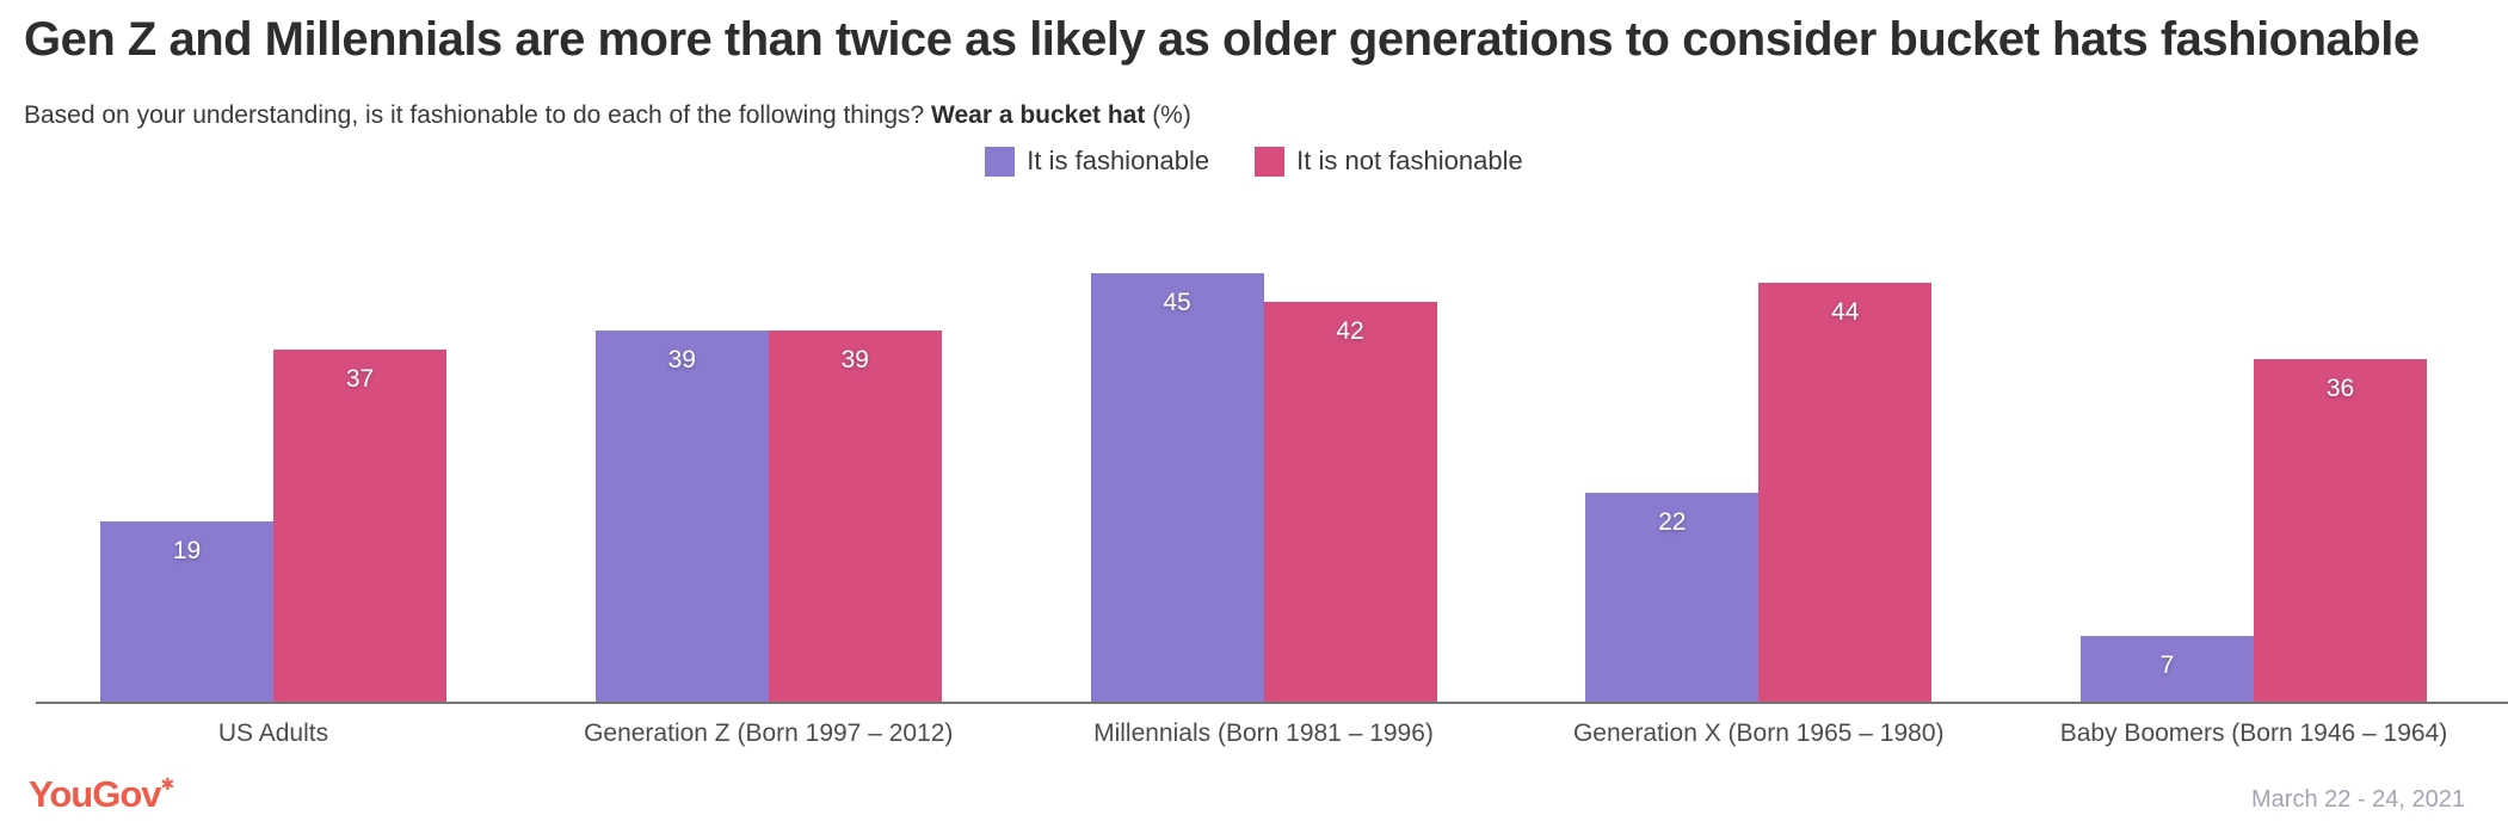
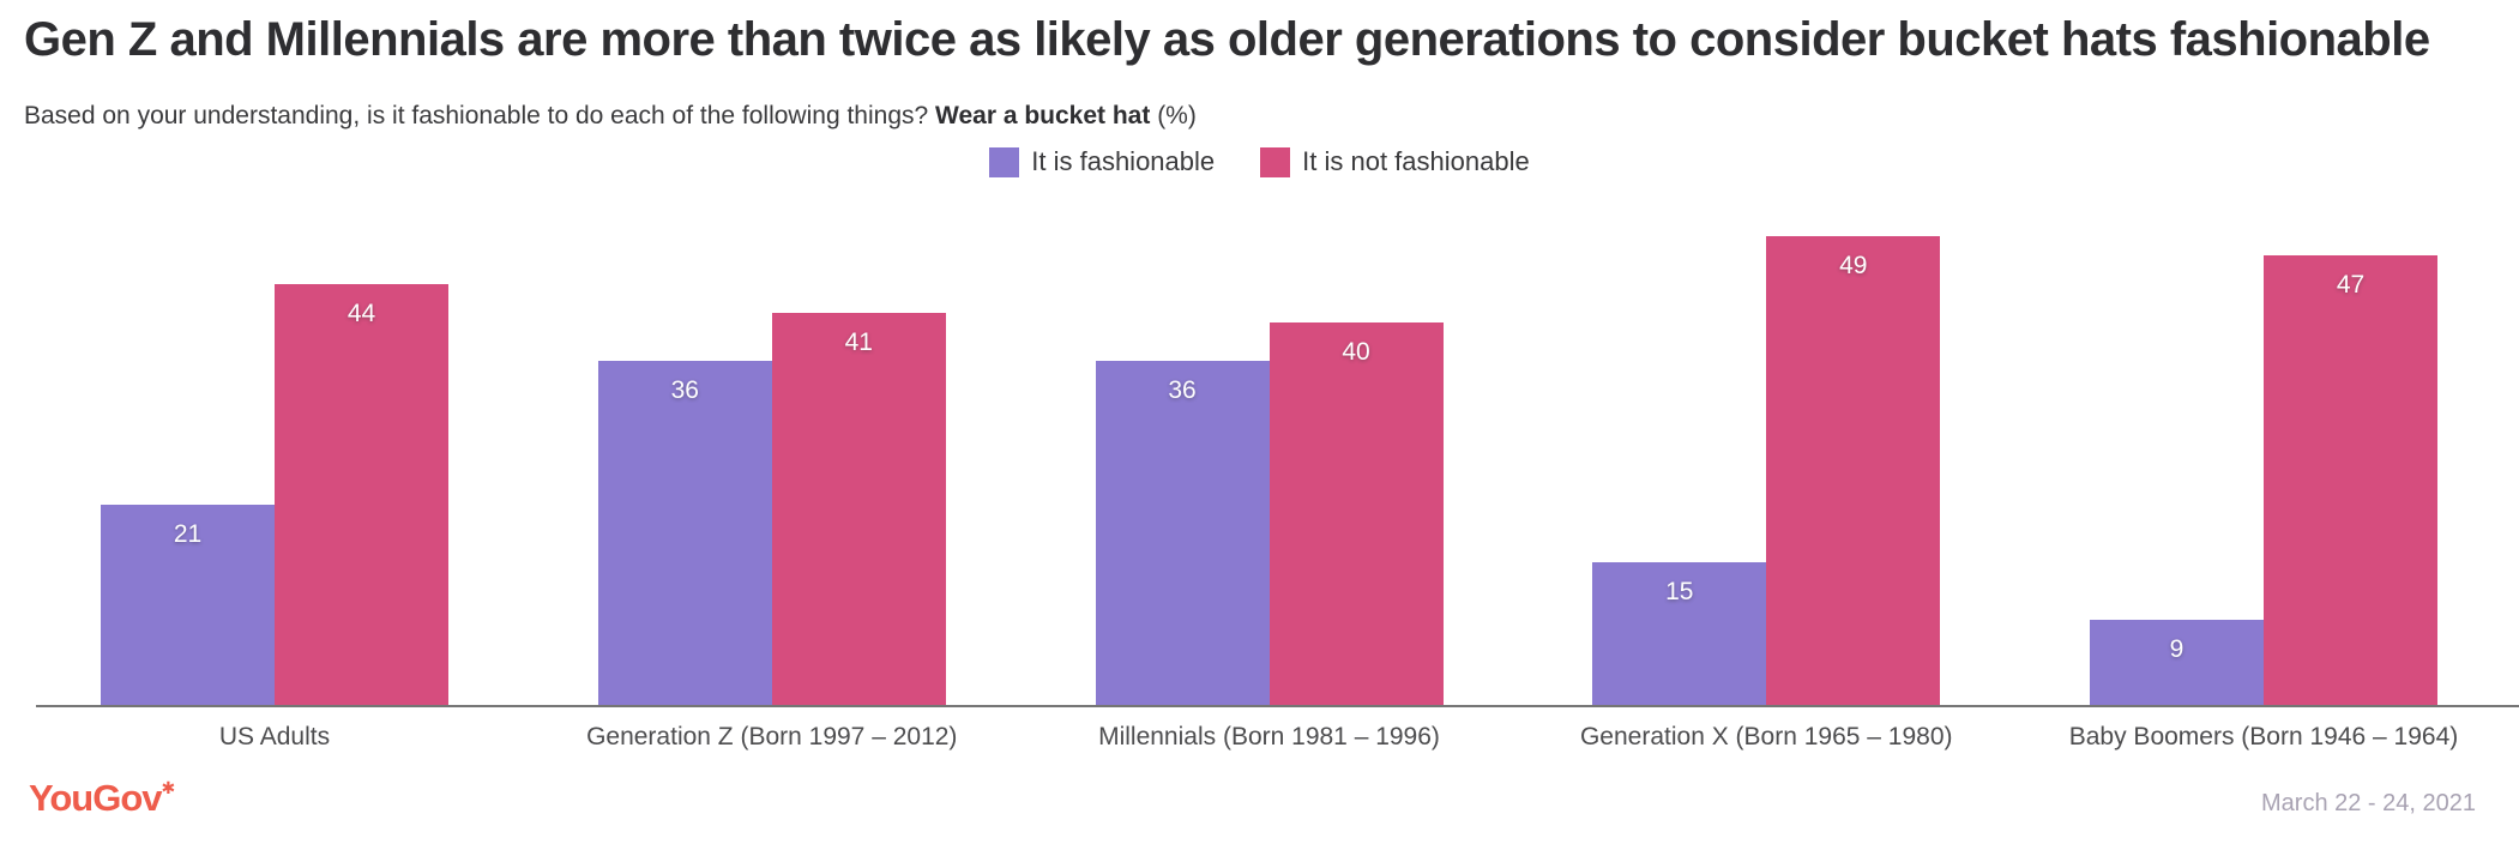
It is fashionable/US Adults: 19 -> 21
It is not fashionable/US Adults: 37 -> 44
It is fashionable/Generation Z (Born 1997 – 2012): 39 -> 36
It is not fashionable/Generation Z (Born 1997 – 2012): 39 -> 41
It is fashionable/Millennials (Born 1981 – 1996): 45 -> 36
It is not fashionable/Millennials (Born 1981 – 1996): 42 -> 40
It is fashionable/Generation X (Born 1965 – 1980): 22 -> 15
It is not fashionable/Generation X (Born 1965 – 1980): 44 -> 49
It is fashionable/Baby Boomers (Born 1946 – 1964): 7 -> 9
It is not fashionable/Baby Boomers (Born 1946 – 1964): 36 -> 47
